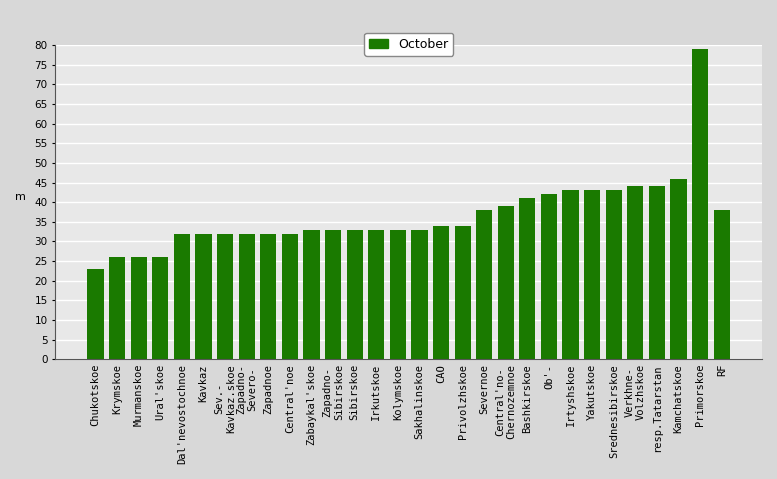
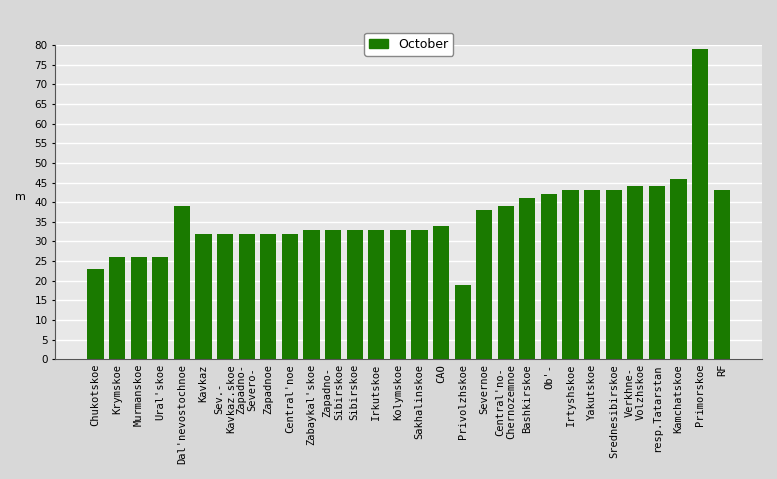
Dal'nevostochnoe: 32 -> 39
Privolzhskoe: 34 -> 19
RF: 38 -> 43
